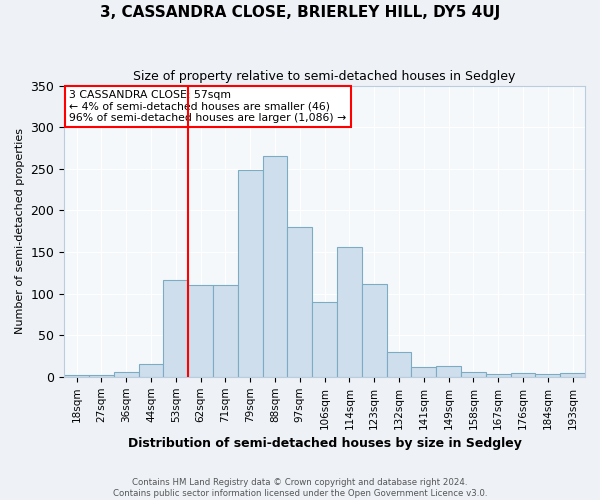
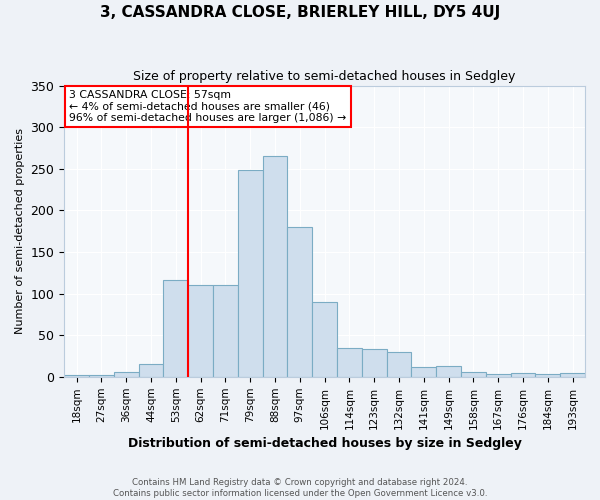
114sqm: 156 -> 35
123sqm: 112 -> 33
